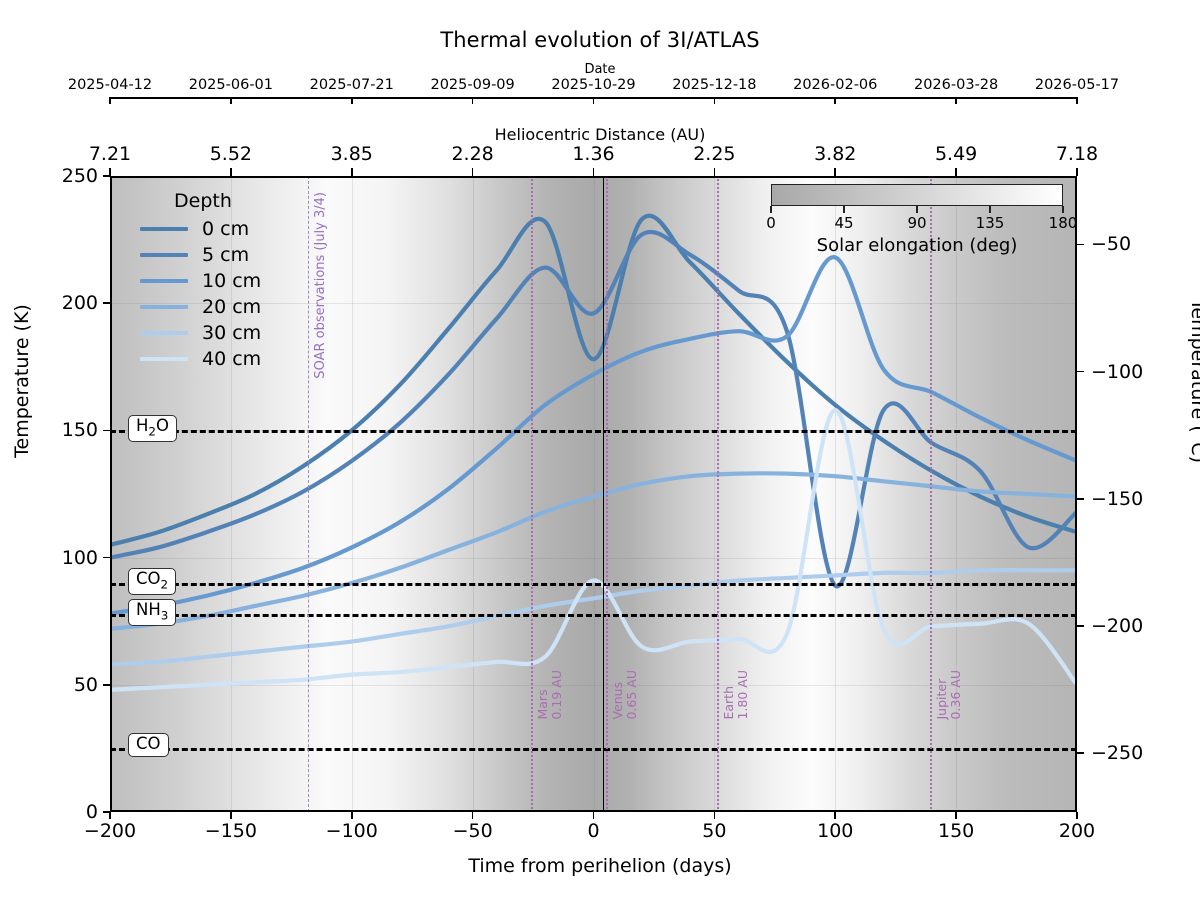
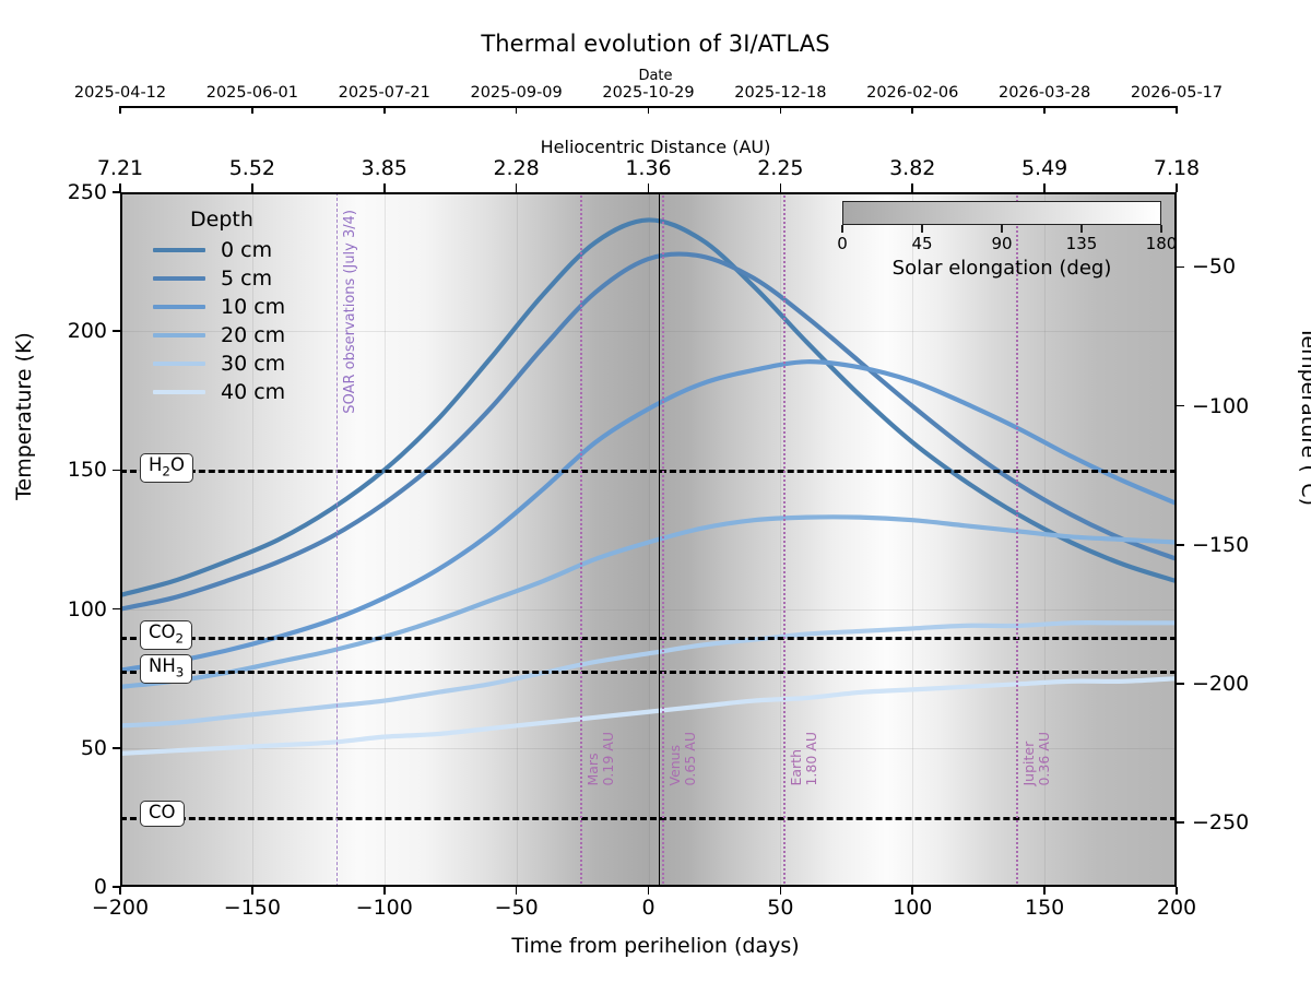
0 cm/0: 178 -> 240
5 cm/0: 196 -> 226
40 cm/0: 91 -> 63
5 cm/100: 89 -> 173
10 cm/100: 218 -> 182
40 cm/100: 158 -> 71
5 cm/180: 104 -> 125
40 cm/200: 50 -> 75
